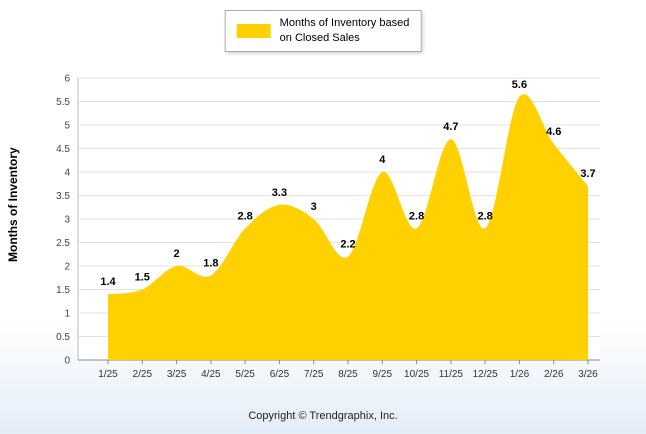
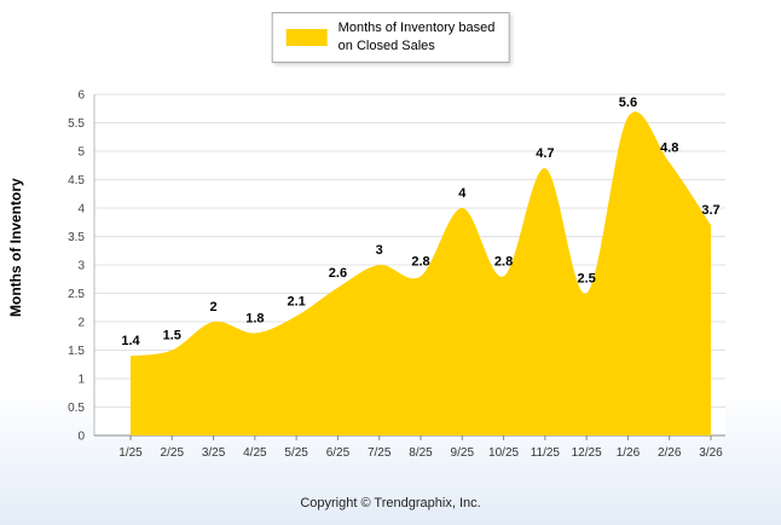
5/25: 2.8 -> 2.1
6/25: 3.3 -> 2.6
8/25: 2.2 -> 2.8
12/25: 2.8 -> 2.5
2/26: 4.6 -> 4.8
